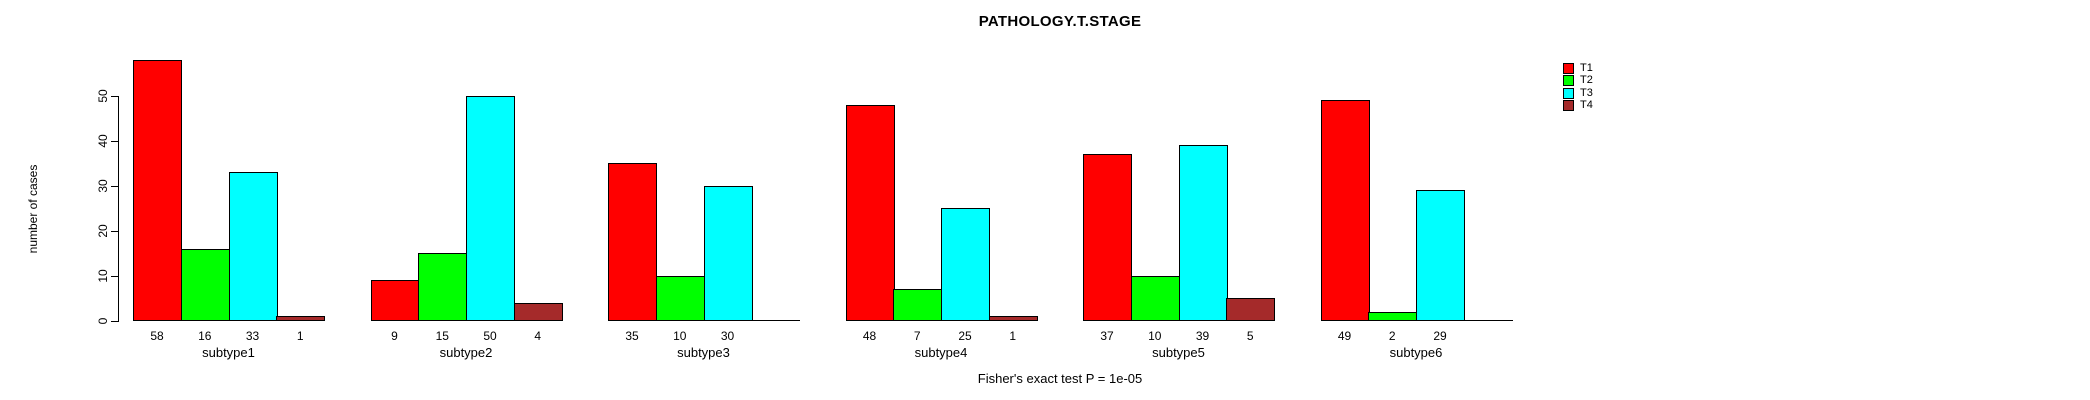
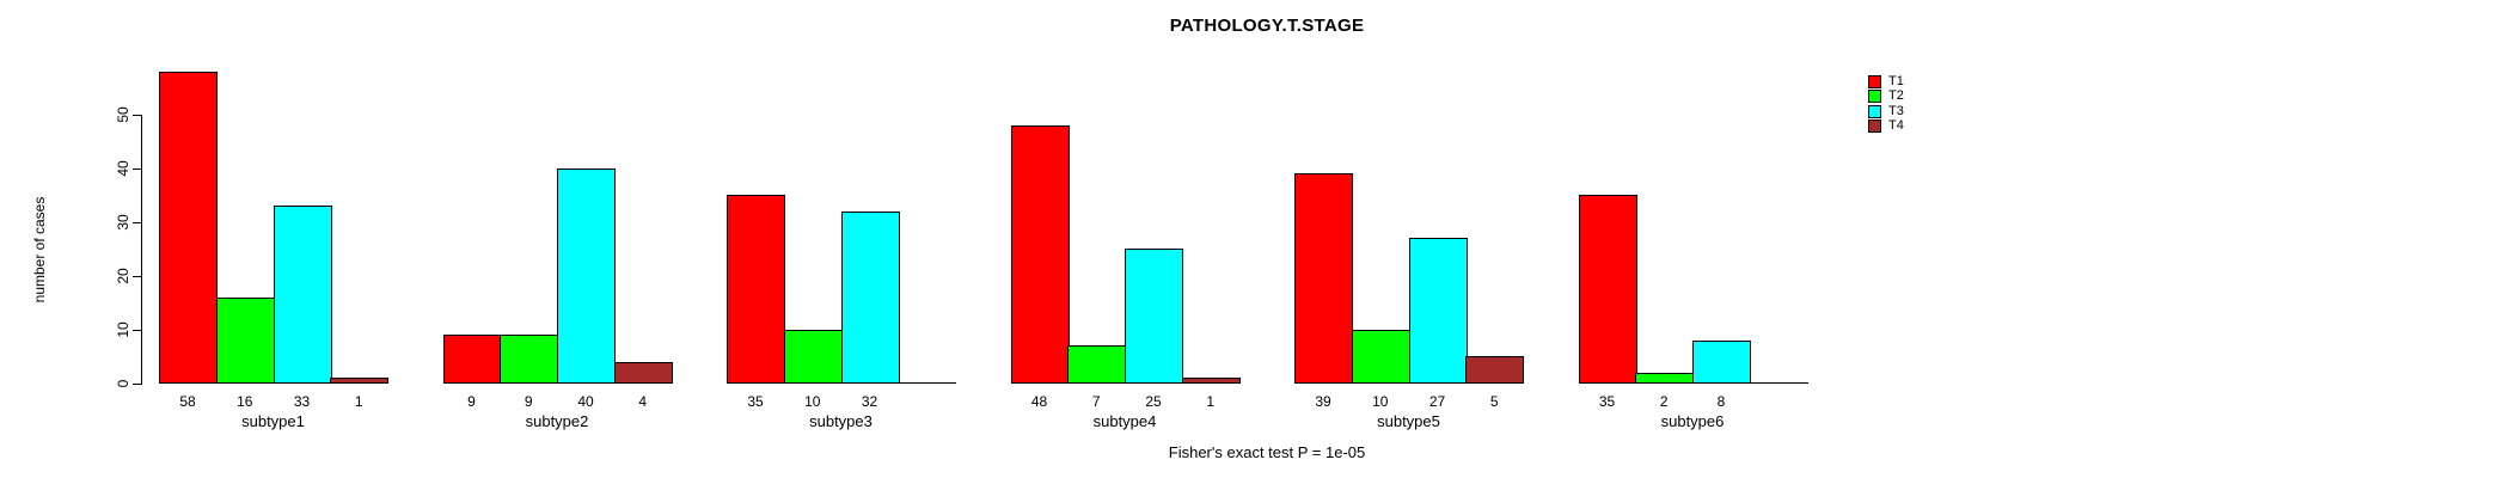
T2/subtype2: 15 -> 9
T3/subtype2: 50 -> 40
T3/subtype3: 30 -> 32
T1/subtype5: 37 -> 39
T3/subtype5: 39 -> 27
T1/subtype6: 49 -> 35
T3/subtype6: 29 -> 8
